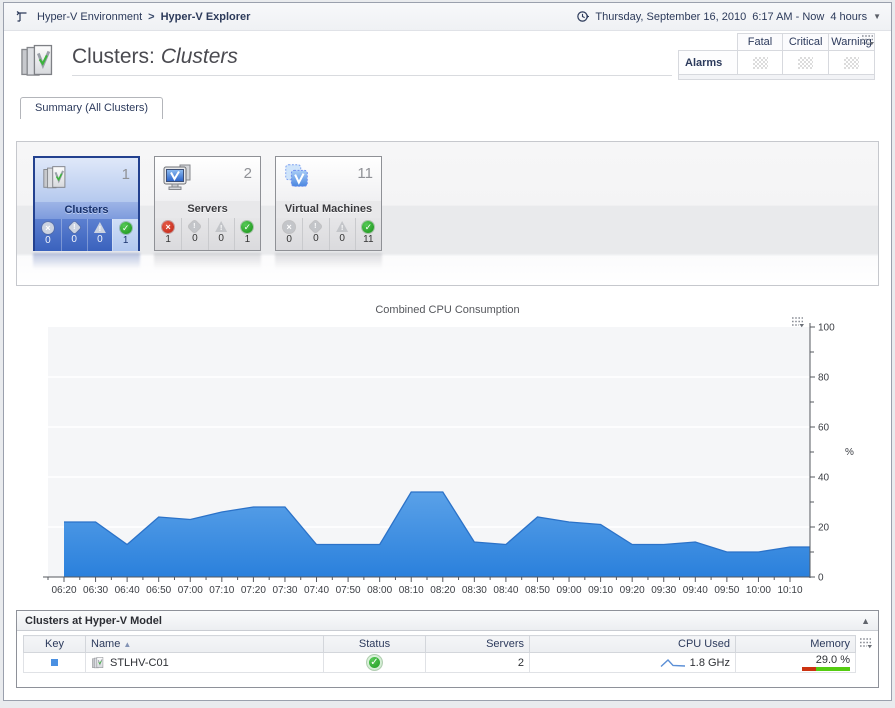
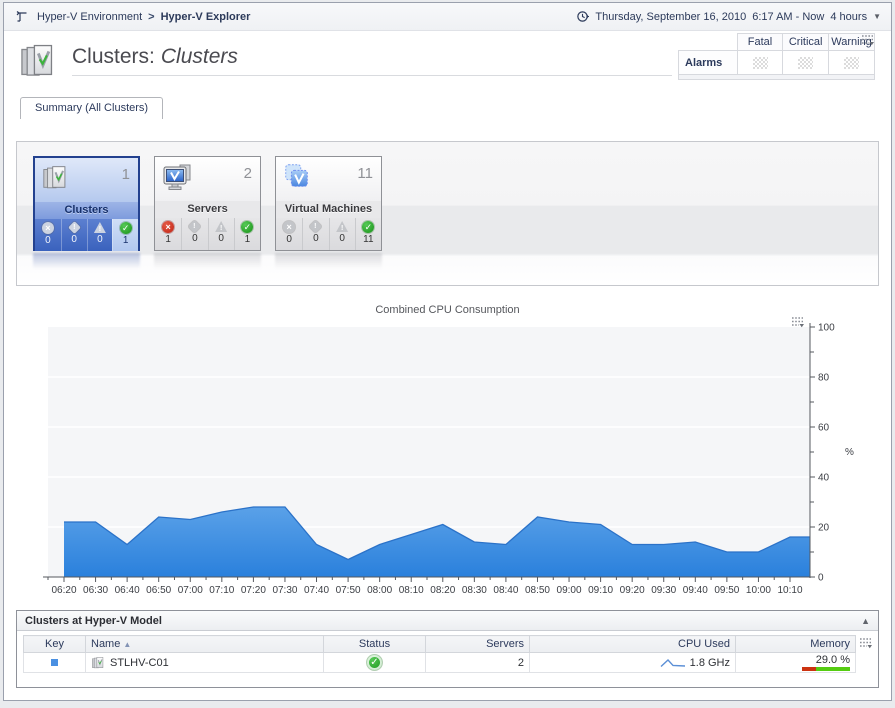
07:50: 13 -> 7
08:10: 34 -> 17
08:20: 34 -> 21
10:10: 12 -> 16
